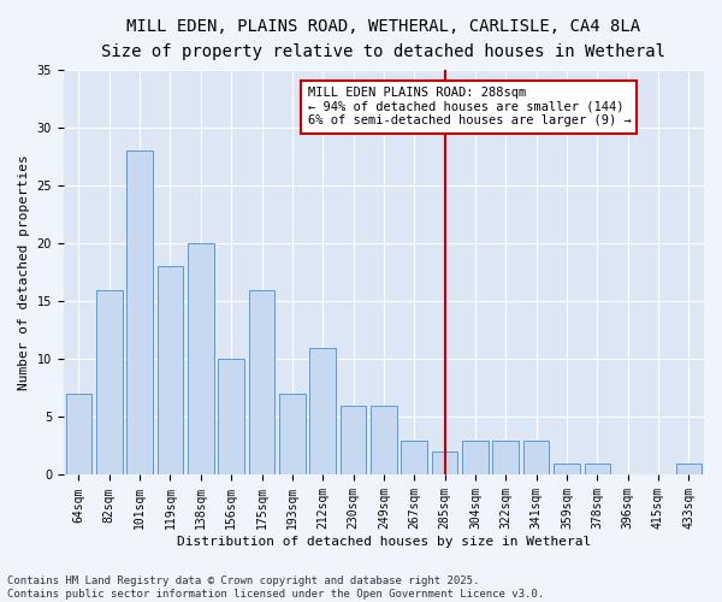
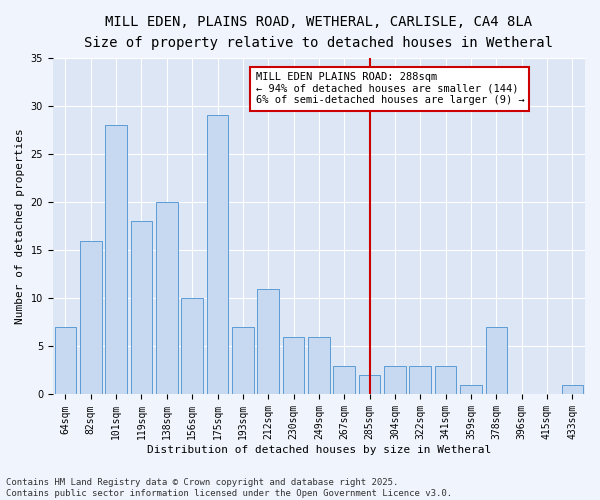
175sqm: 16 -> 29
378sqm: 1 -> 7
